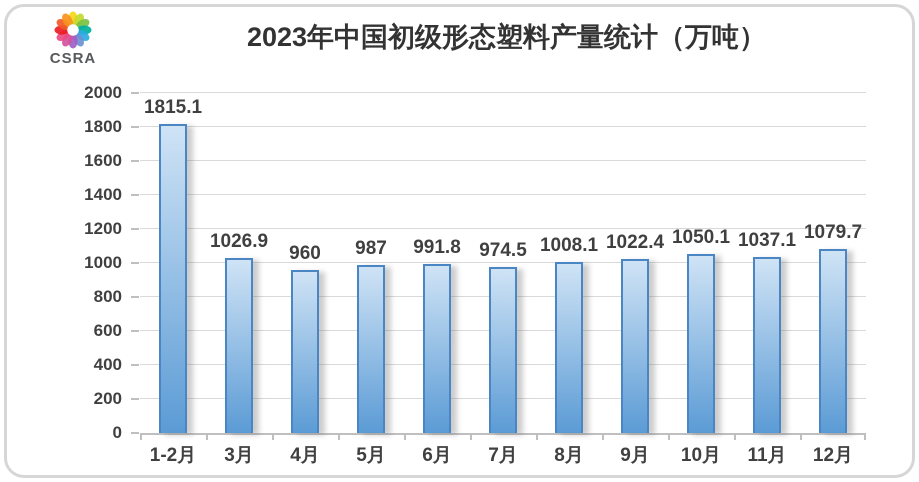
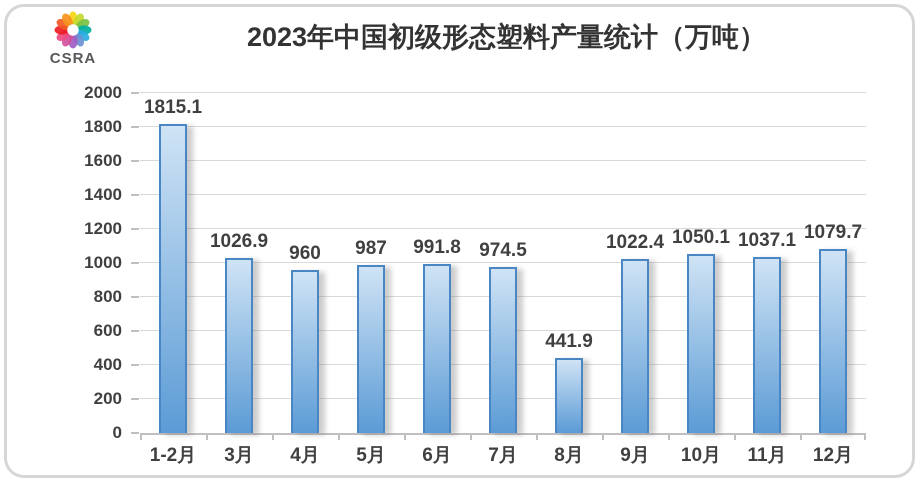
8月: 1008.1 -> 441.9
